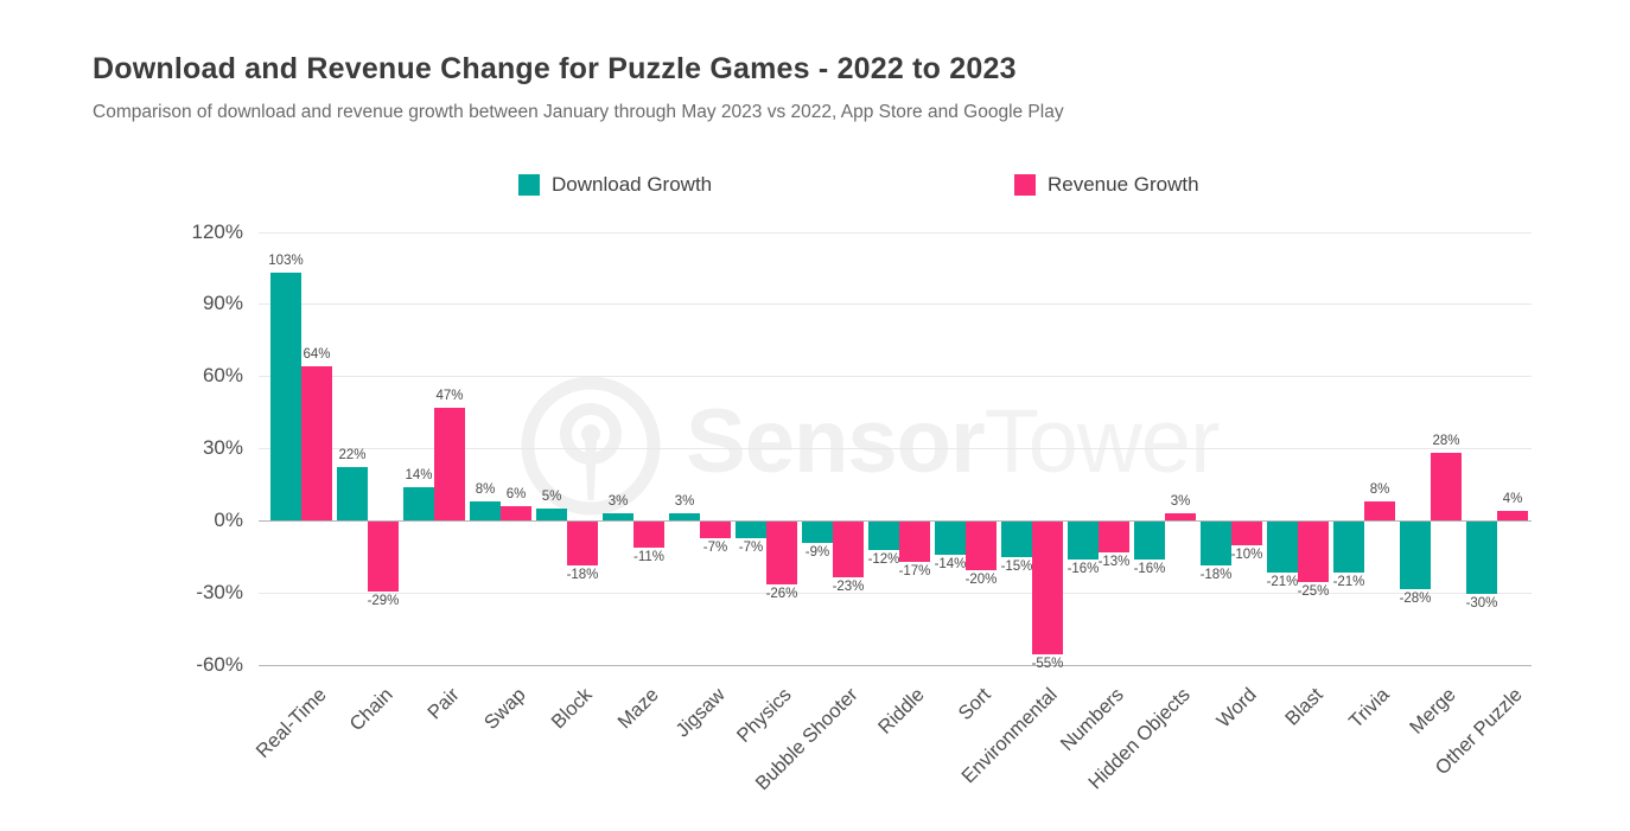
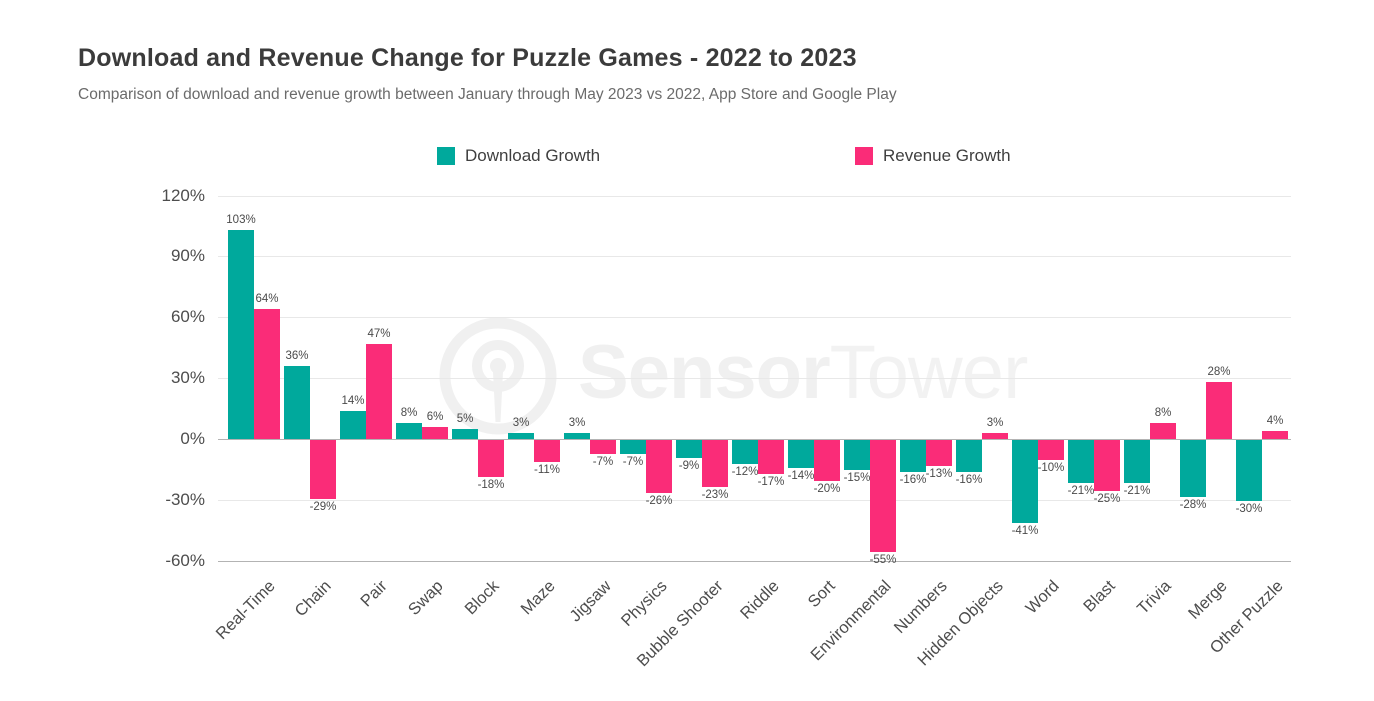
Download Growth/Chain: 22% -> 36%
Download Growth/Word: -18% -> -41%
